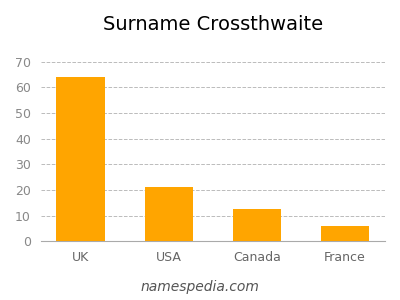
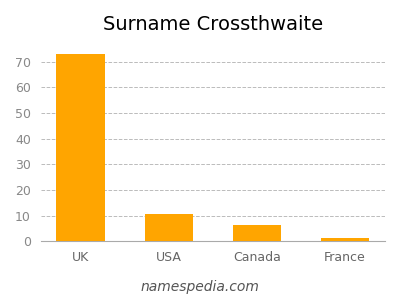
UK: 64.0 -> 73.0
USA: 21.0 -> 10.5
Canada: 12.5 -> 6.2
France: 6.0 -> 1.2
